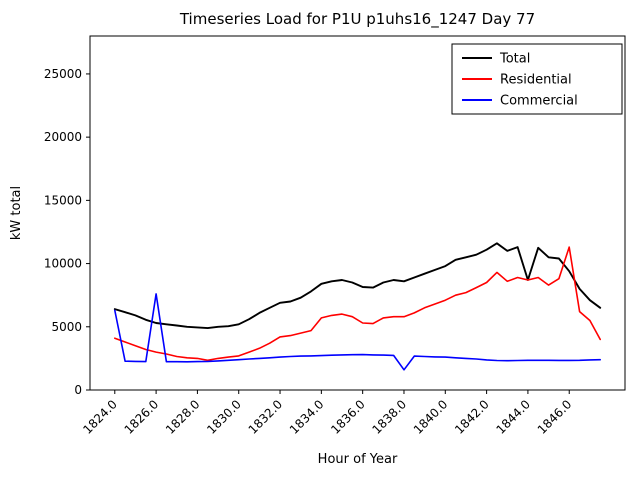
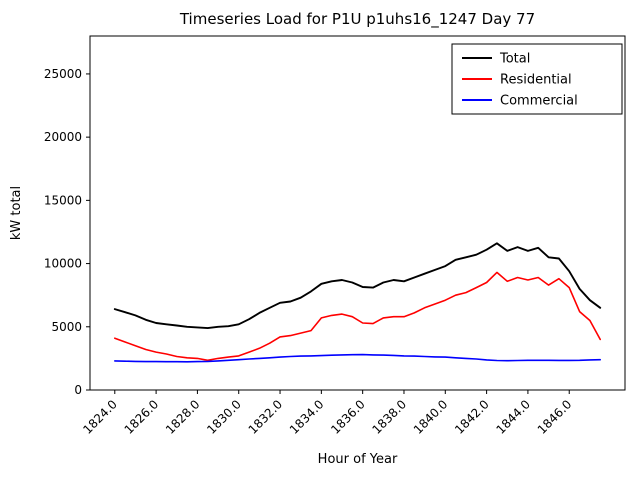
Commercial/1824.0: 6300 -> 2300
Commercial/1826.0: 7600 -> 2200
Commercial/1838.0: 1600 -> 2700
Total/1844.0: 8700 -> 11000
Residential/1846.0: 11300 -> 8100
